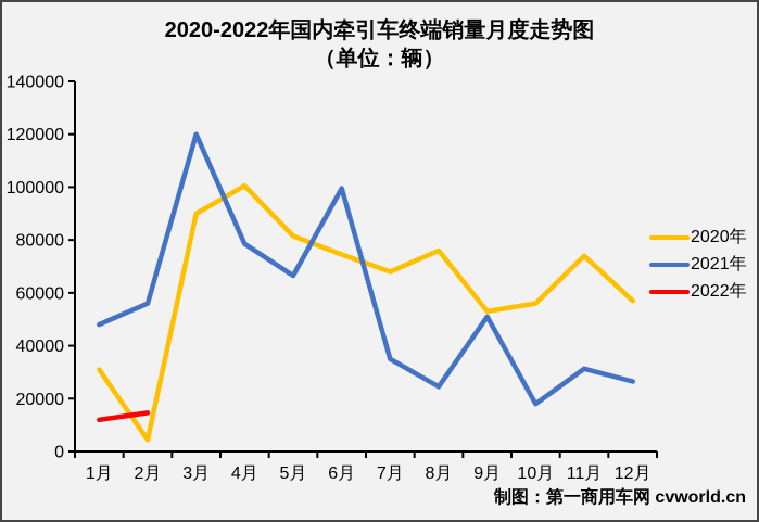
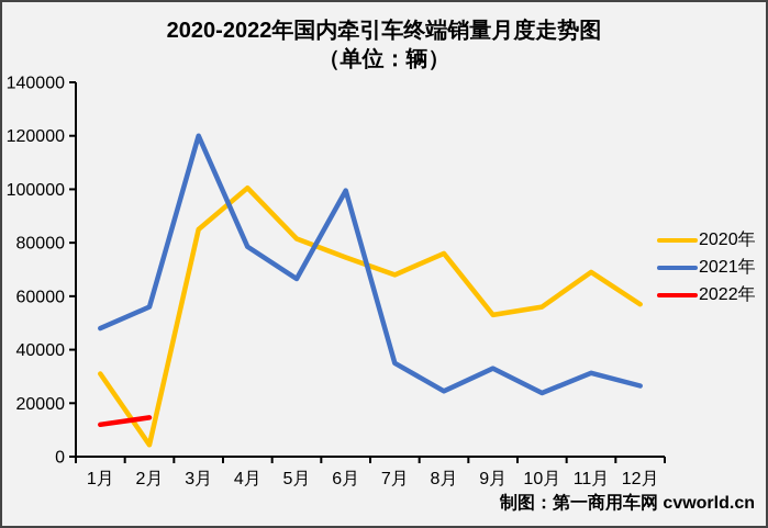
2020年/3月: 90000 -> 85000
2021年/9月: 51000 -> 33000
2021年/10月: 18000 -> 24000
2020年/11月: 74000 -> 69000
